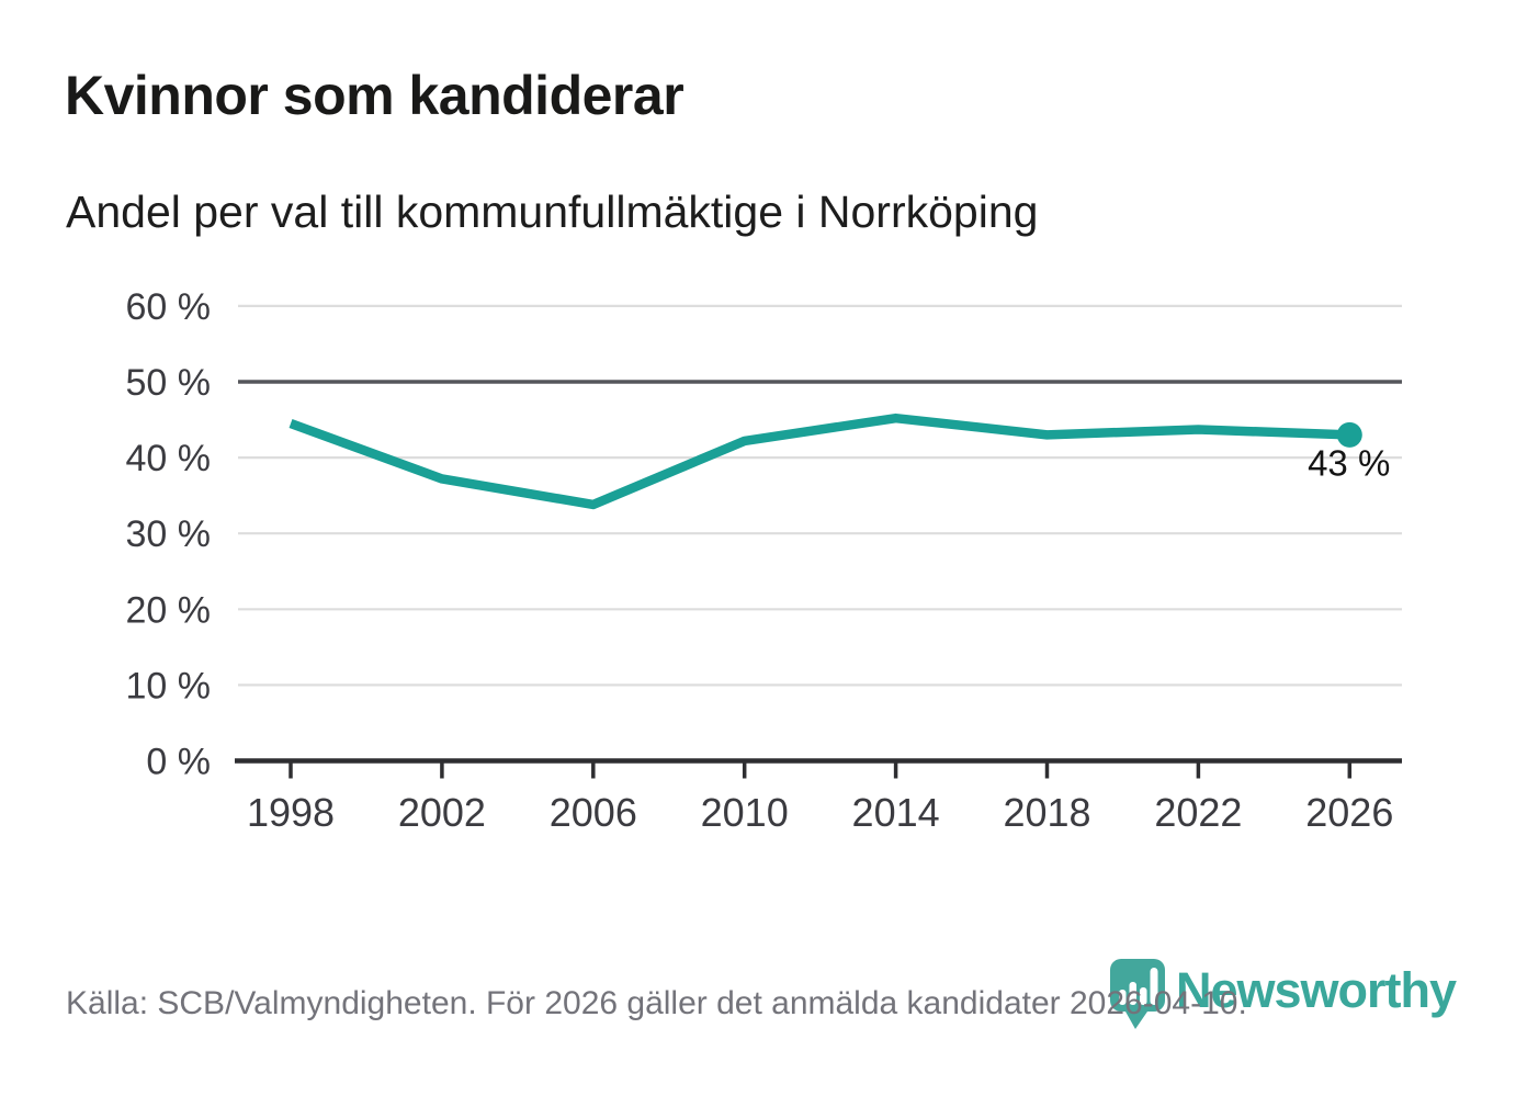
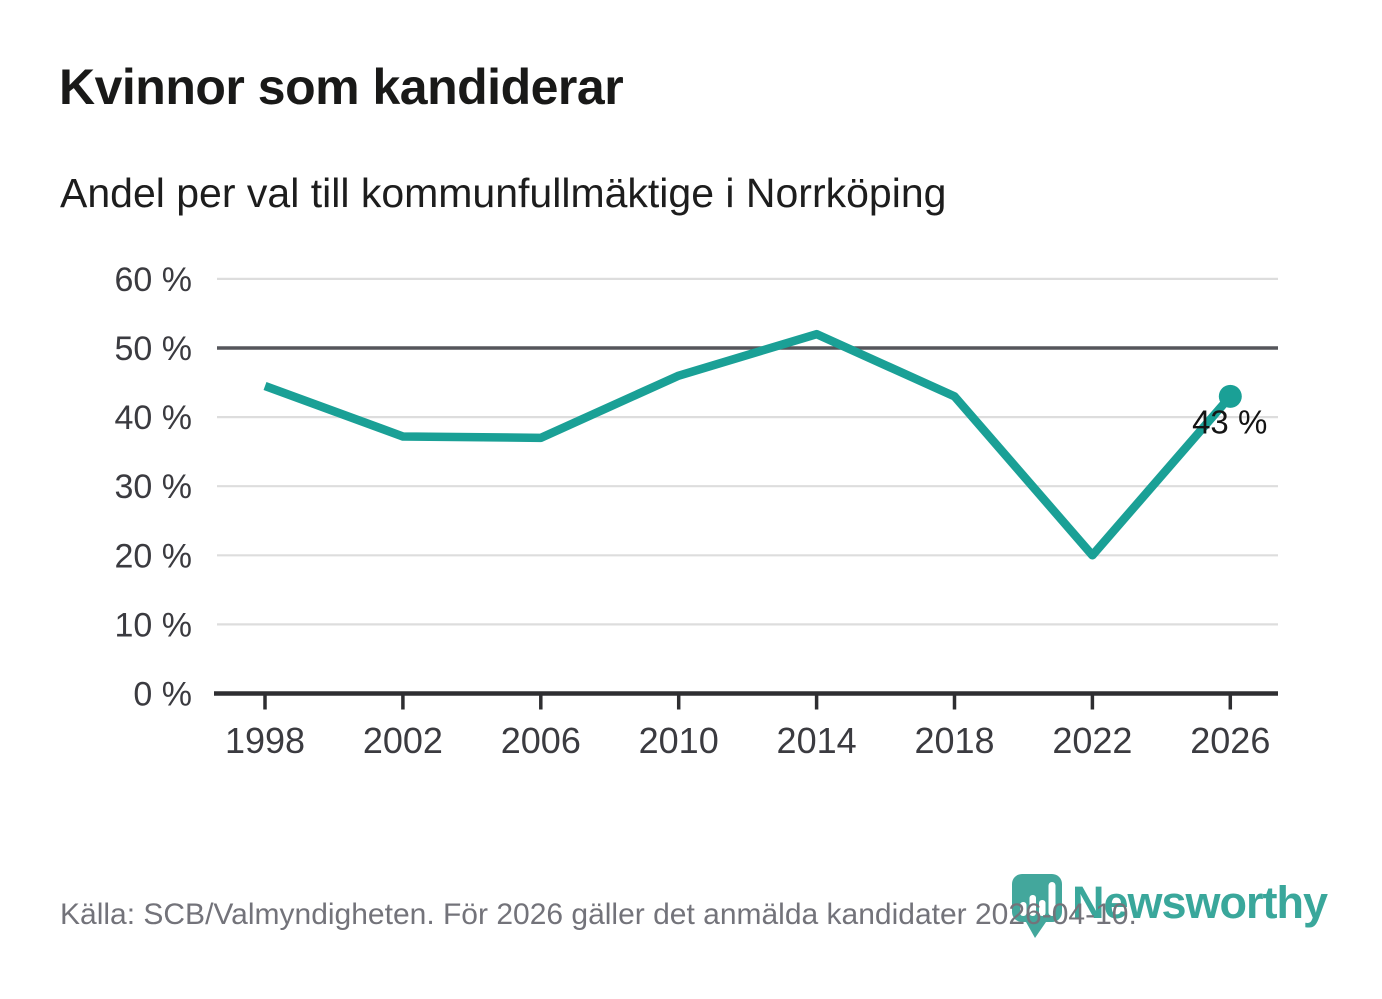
2006: 34% -> 37%
2010: 42% -> 46%
2014: 45% -> 52%
2022: 44% -> 20%
